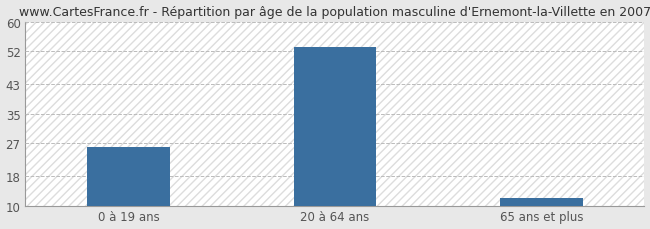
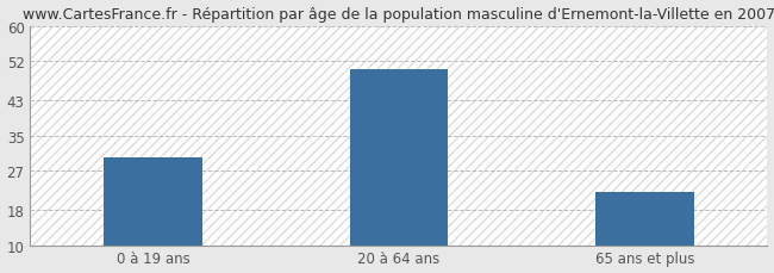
0 à 19 ans: 26 -> 30
20 à 64 ans: 53 -> 50
65 ans et plus: 12 -> 22
